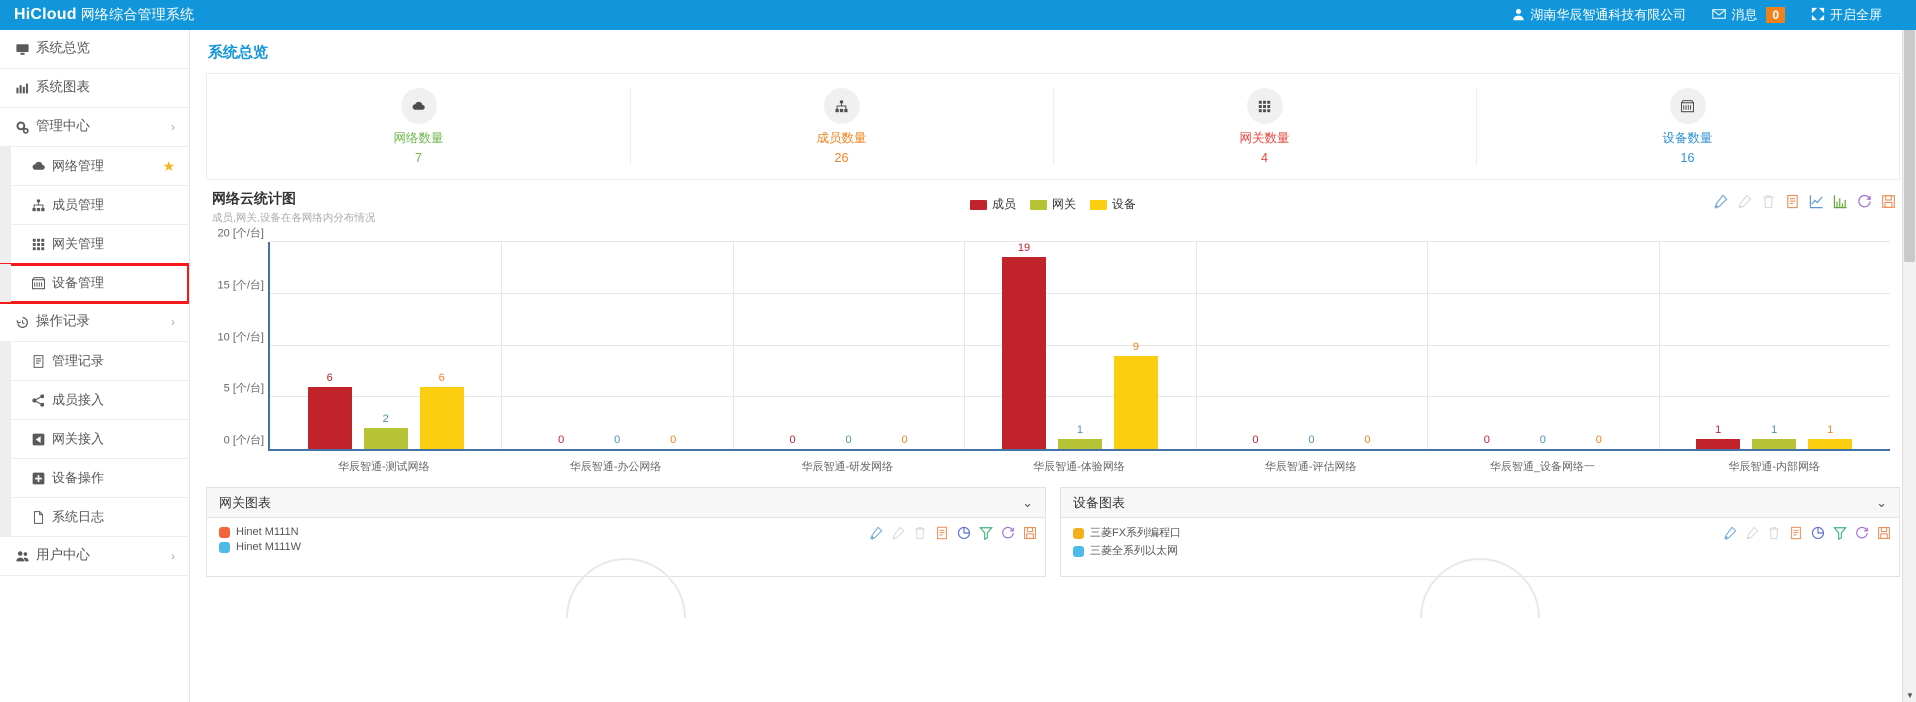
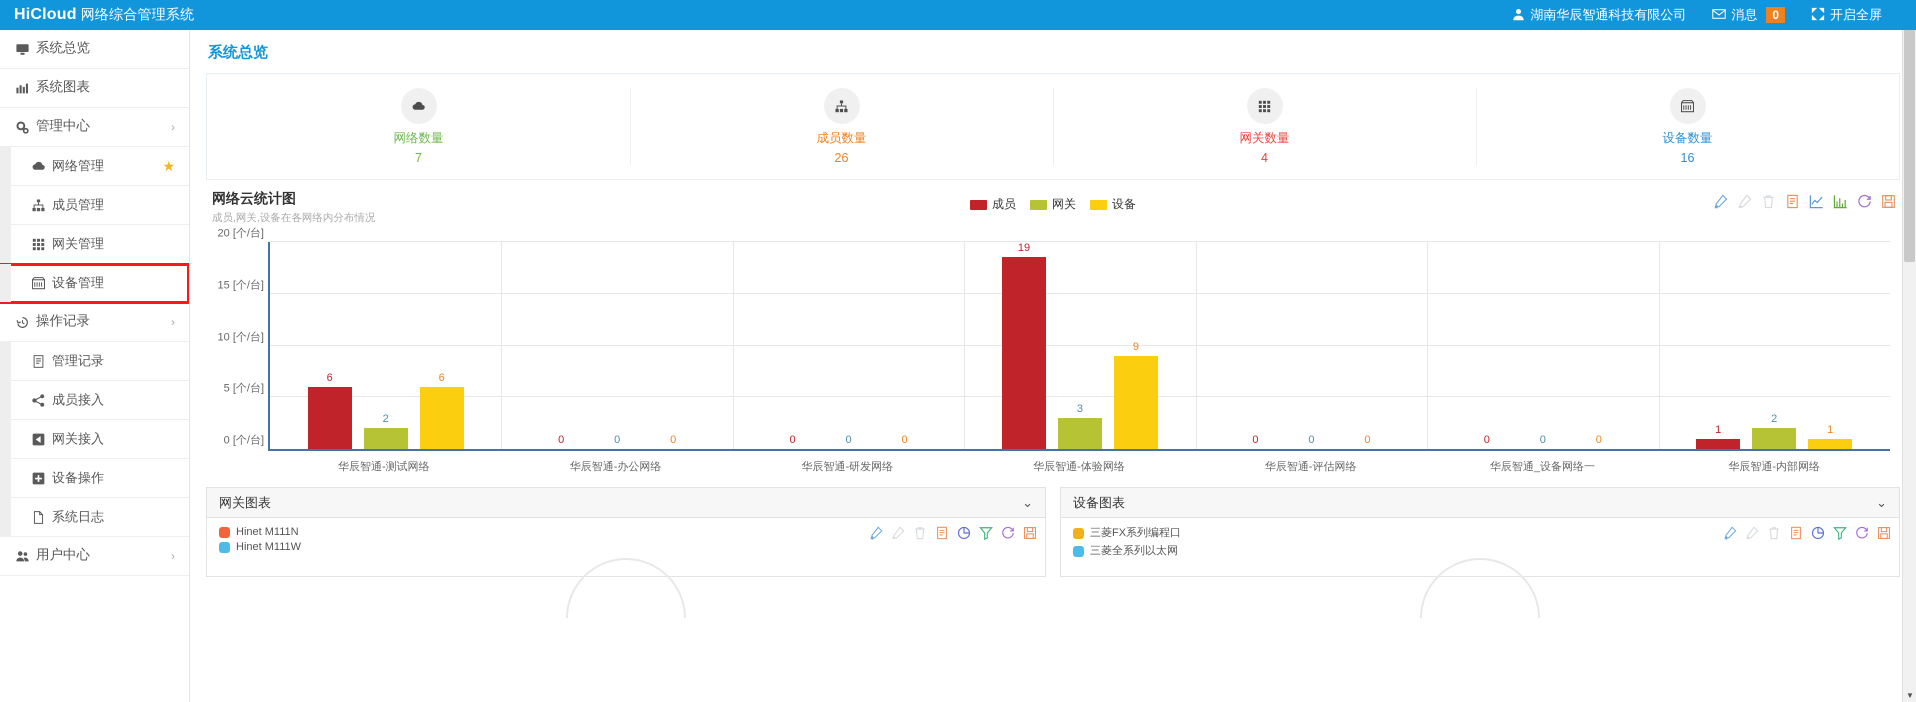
网关/华辰智通-体验网络: 1 -> 3
网关/华辰智通-内部网络: 1 -> 2
